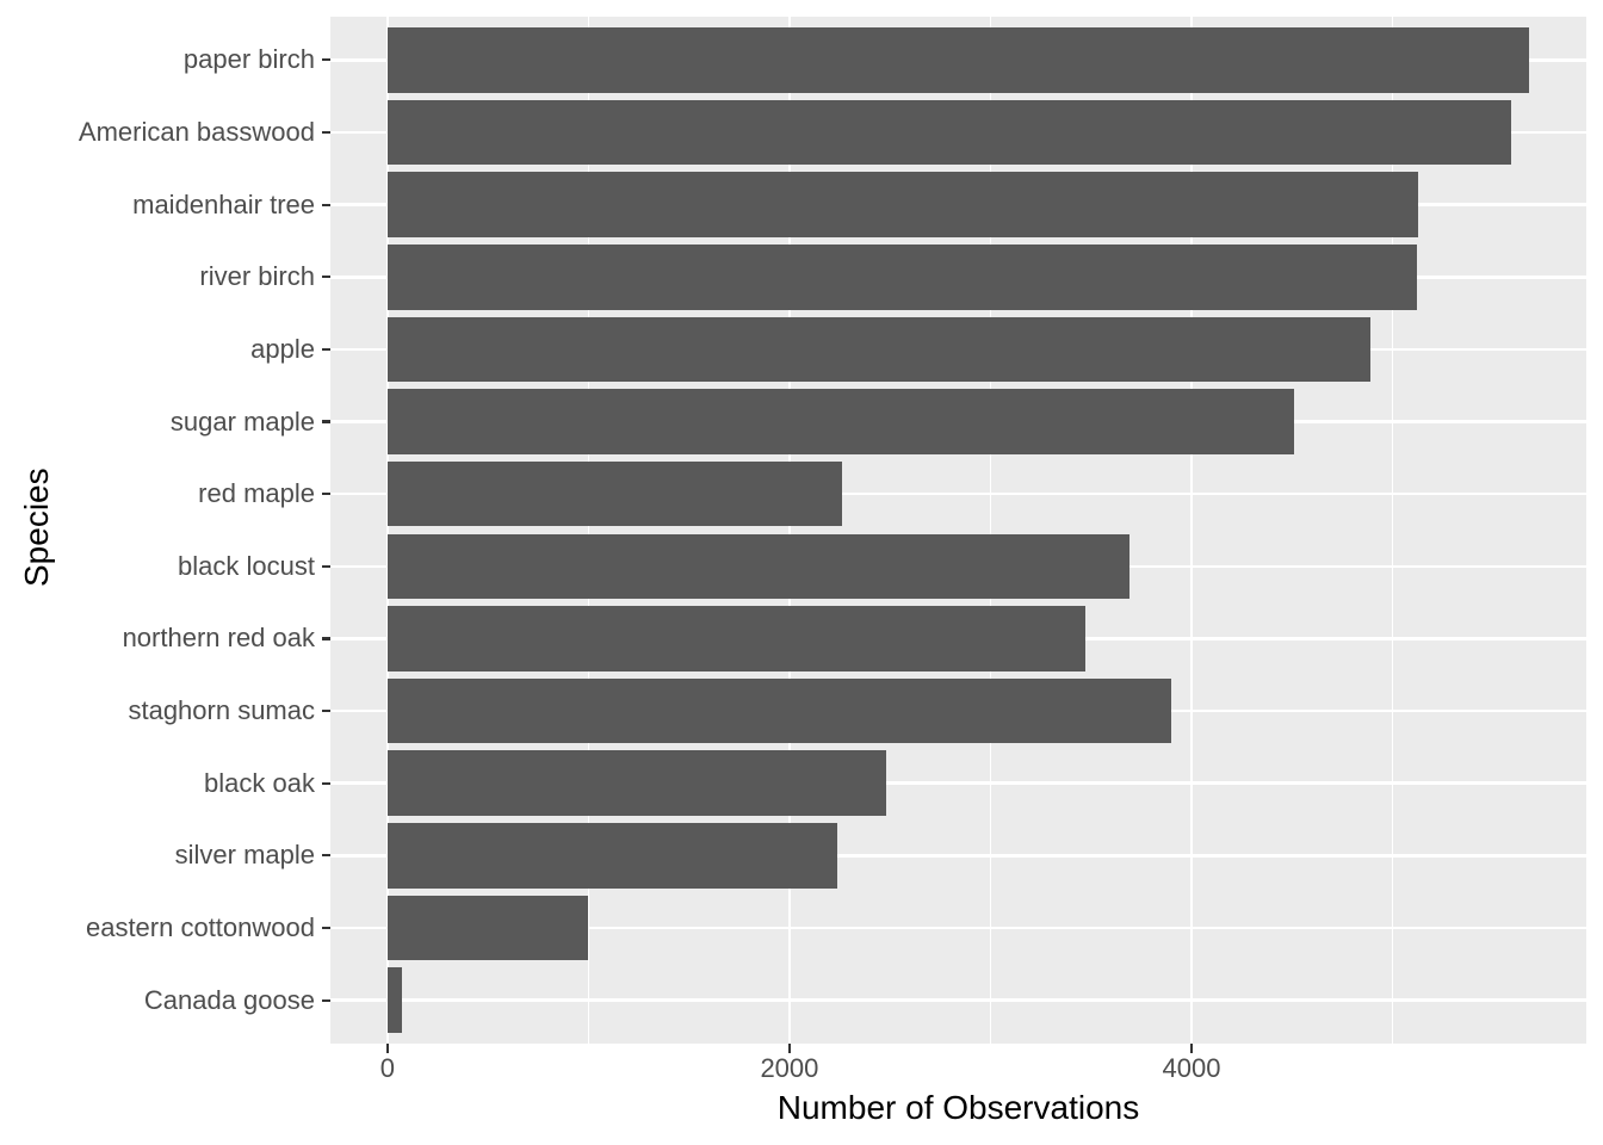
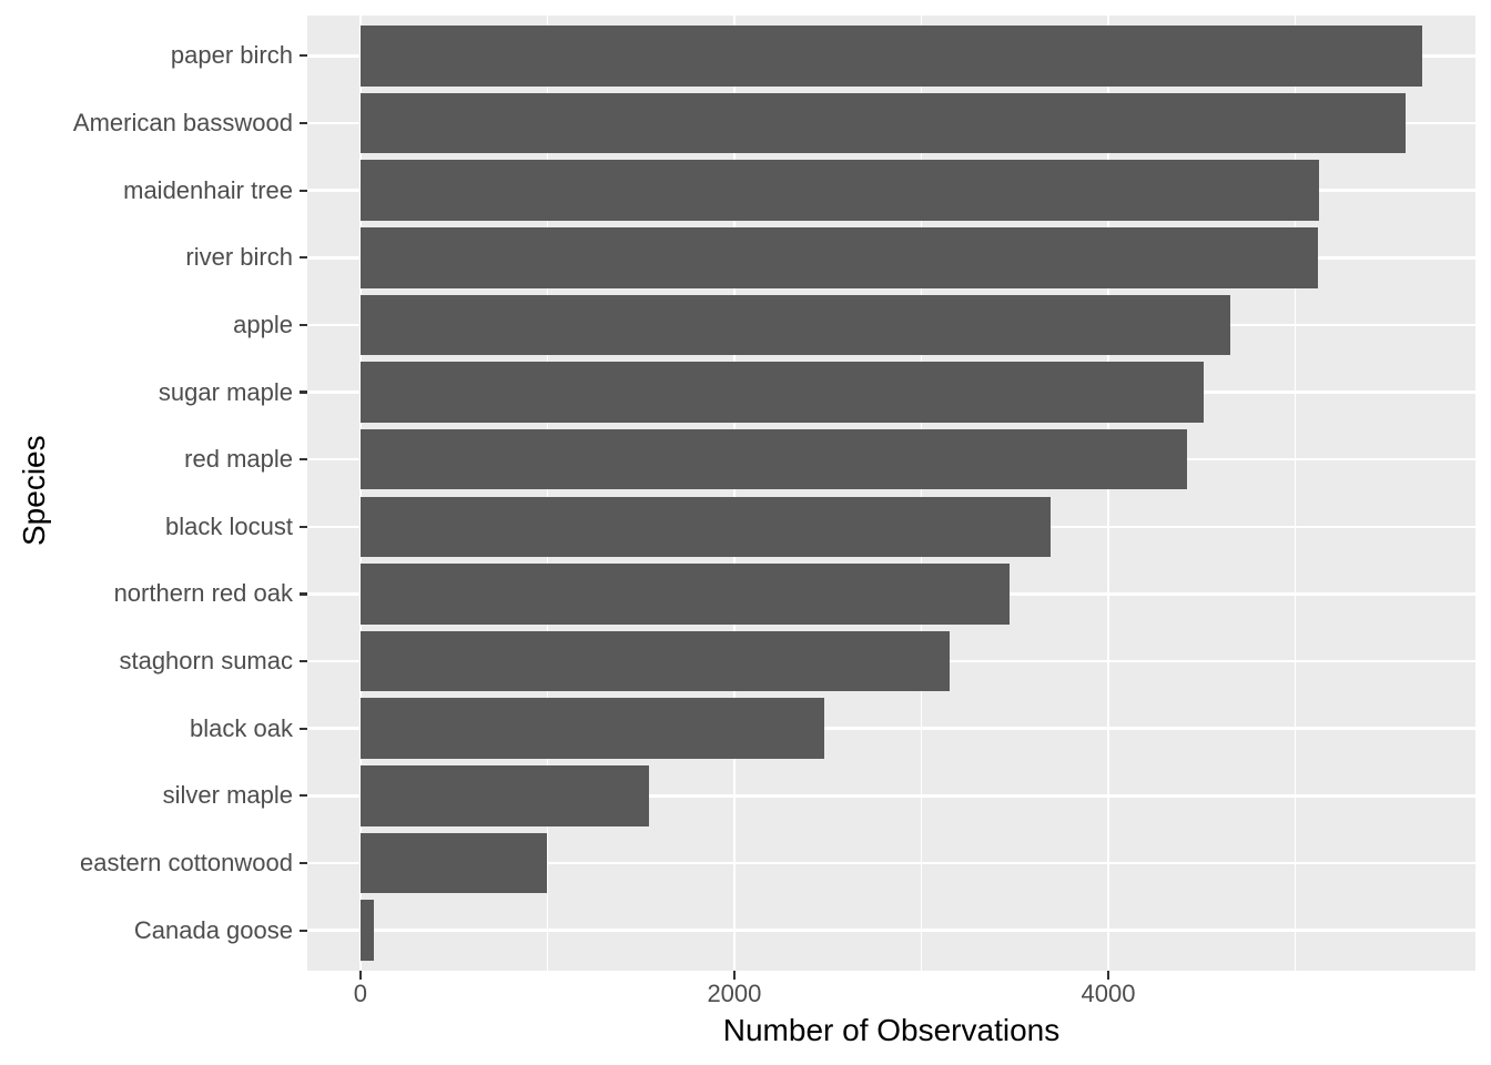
apple: 4890 -> 4650
red maple: 2260 -> 4420
staghorn sumac: 3900 -> 3150
silver maple: 2240 -> 1540
